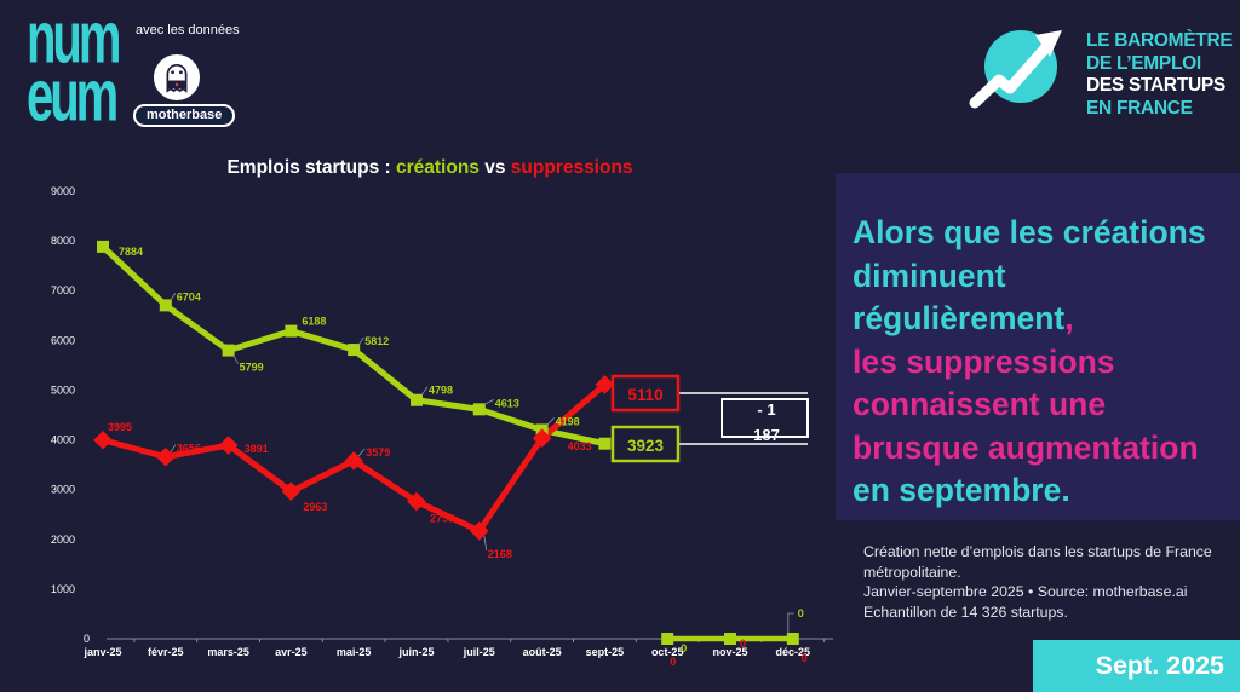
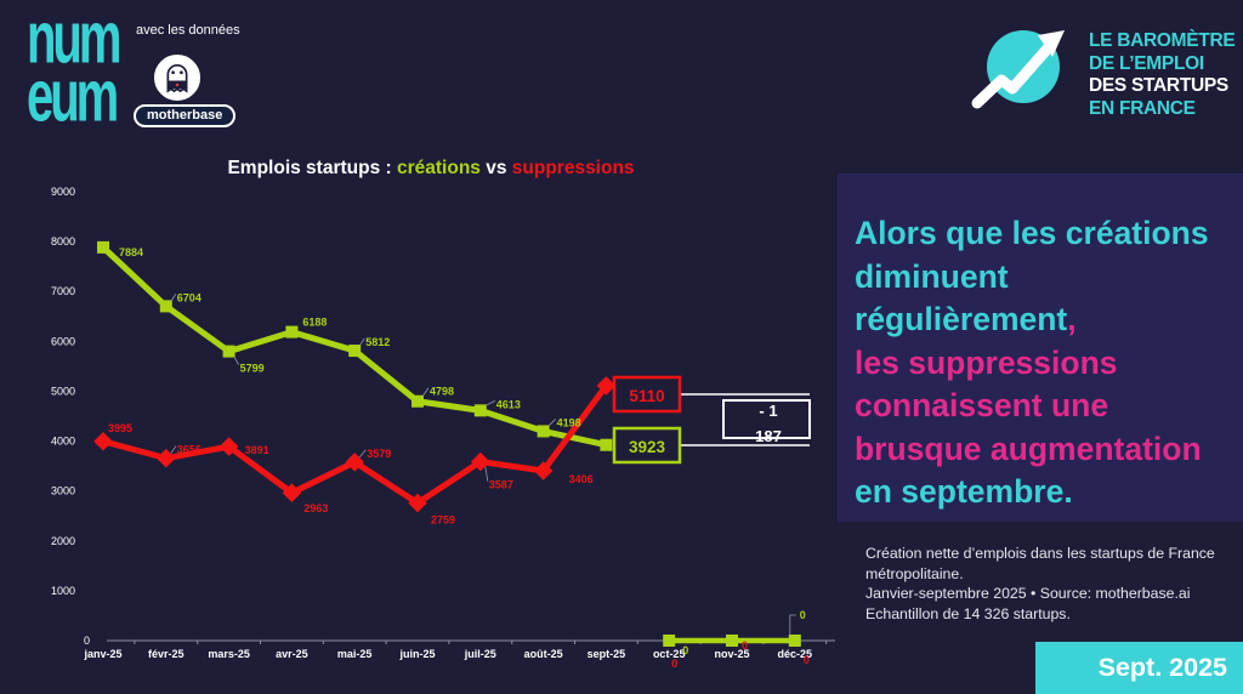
suppressions/juil-25: 2168 -> 3587
suppressions/août-25: 4033 -> 3406
